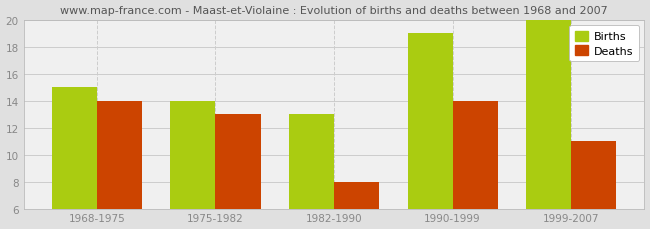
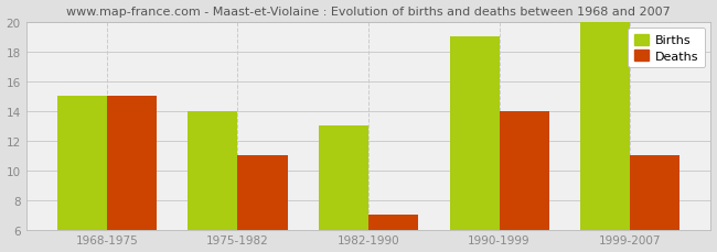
Deaths/1968-1975: 14 -> 15
Deaths/1975-1982: 13 -> 11
Deaths/1982-1990: 8 -> 7
